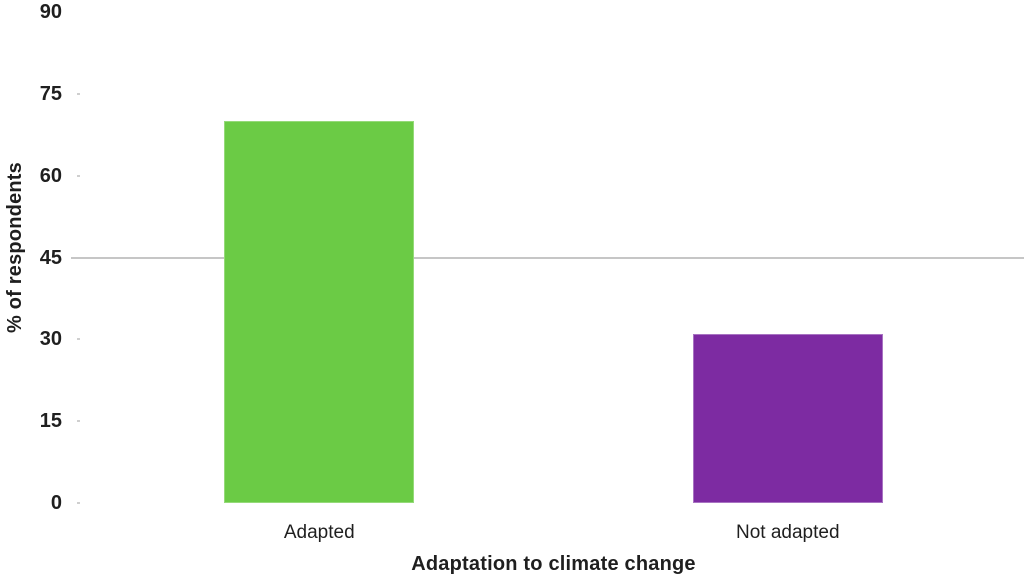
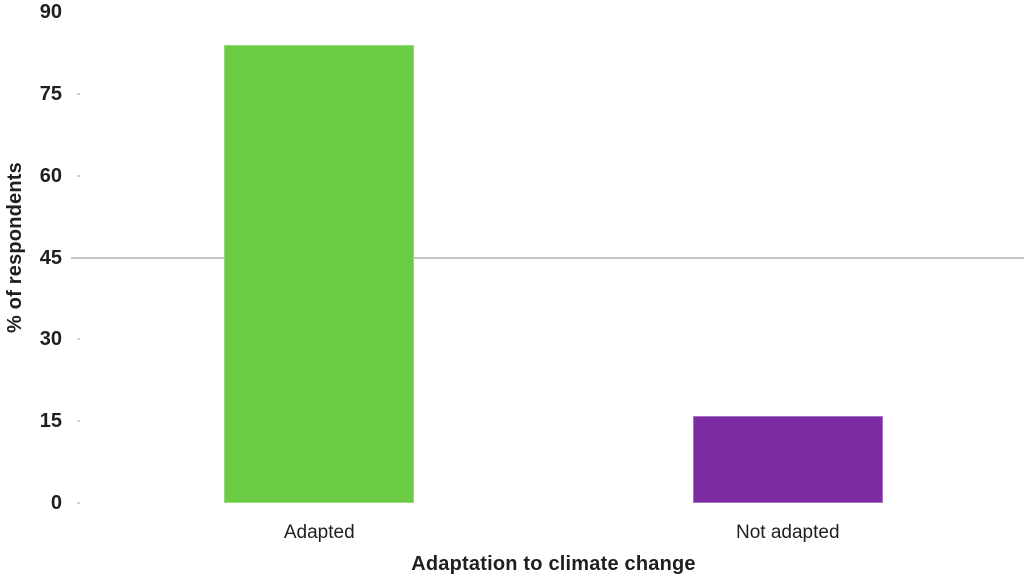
Adapted: 70 -> 84
Not adapted: 31 -> 16
